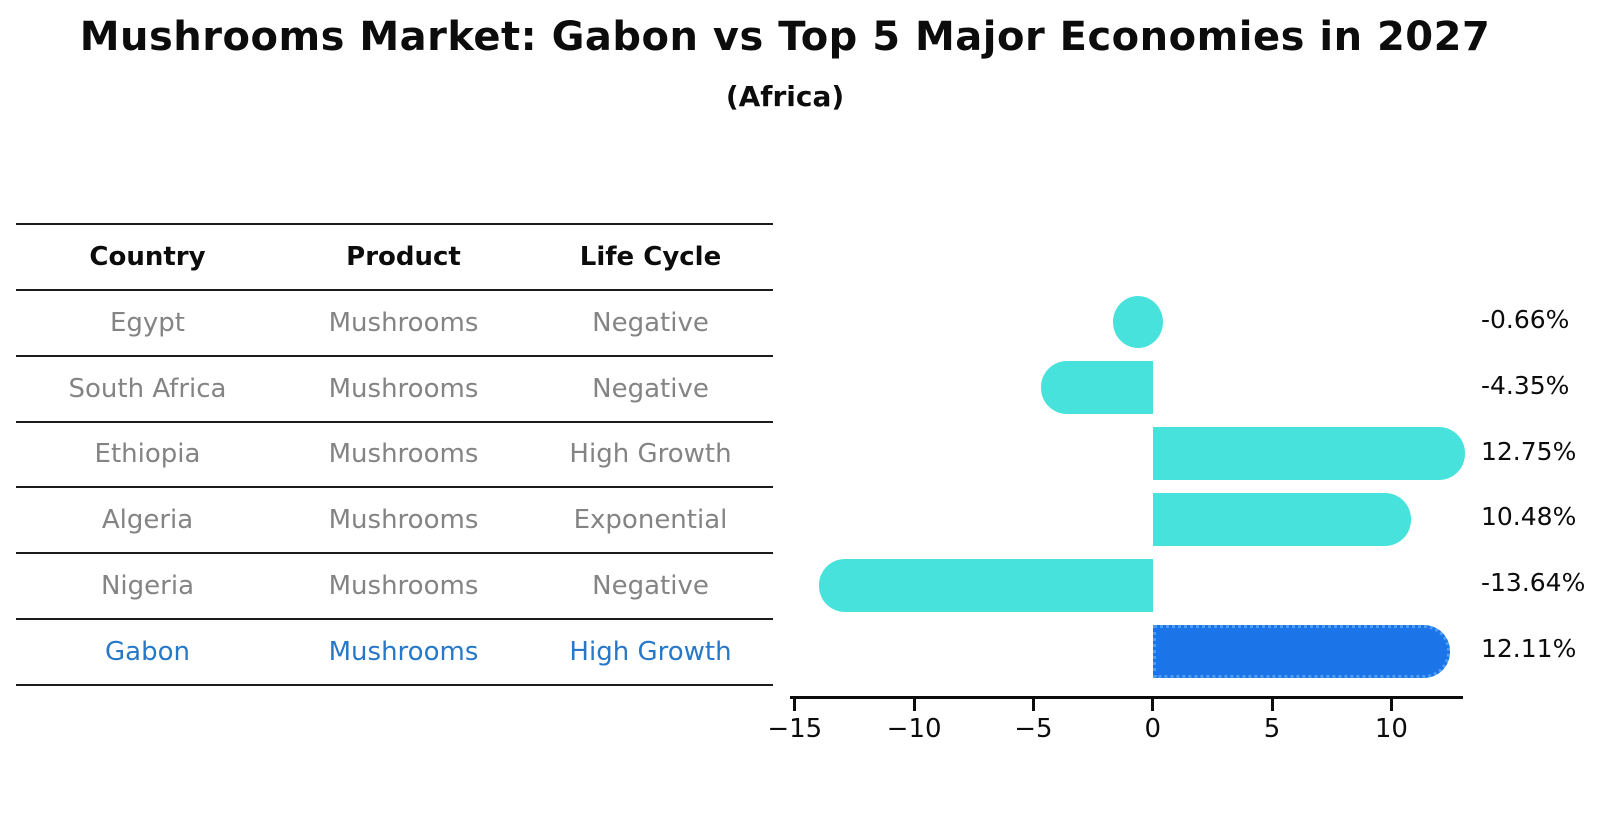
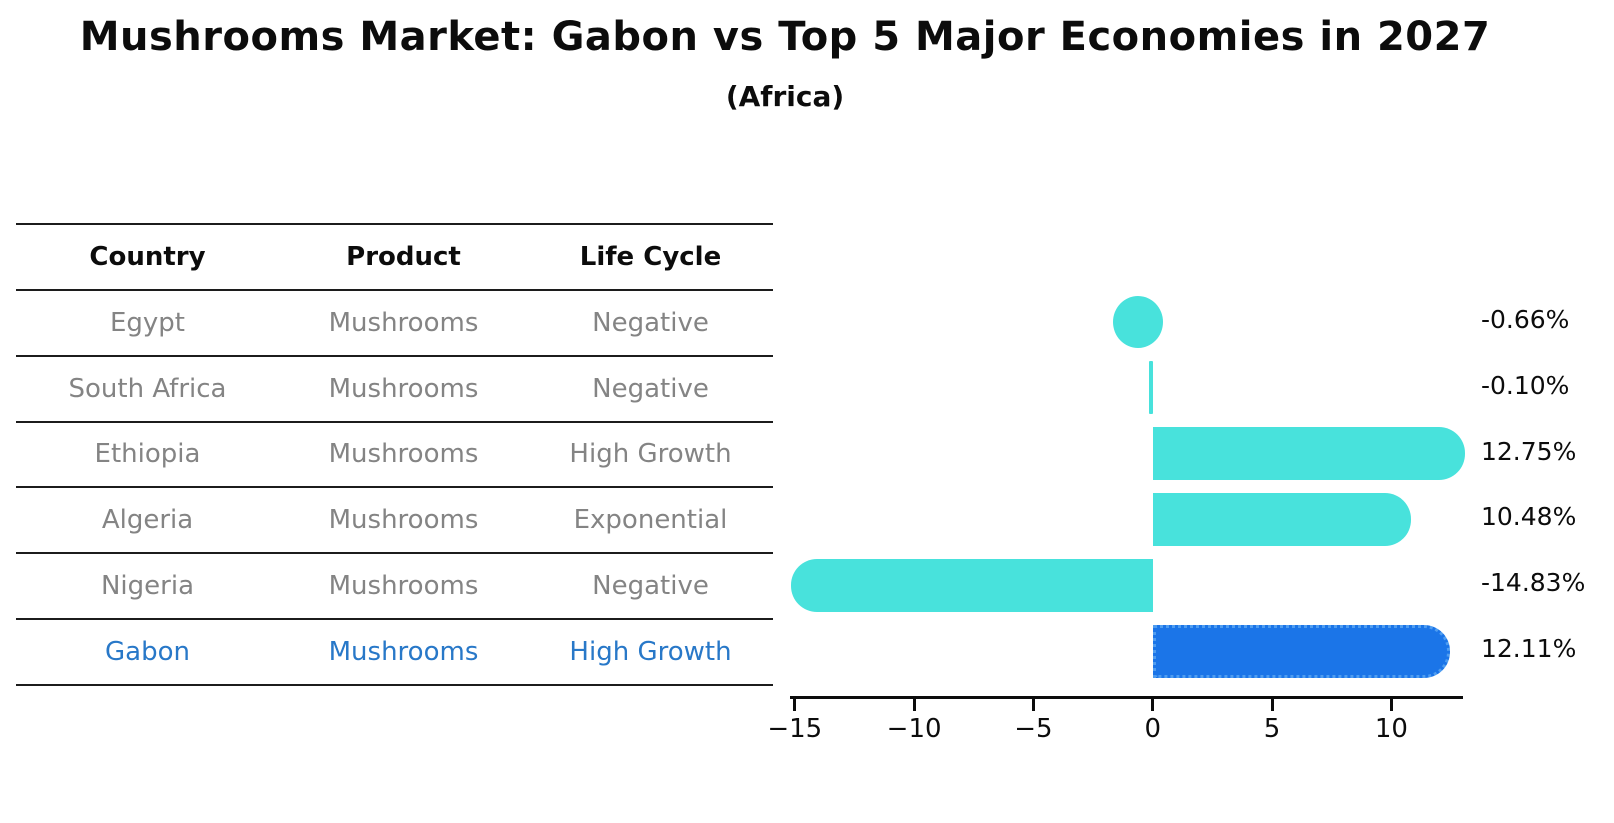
South Africa: -4.35% -> -0.10%
Nigeria: -13.64% -> -14.83%
